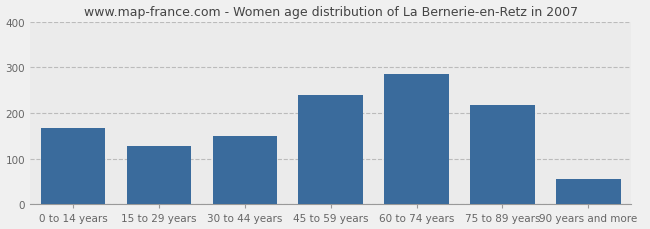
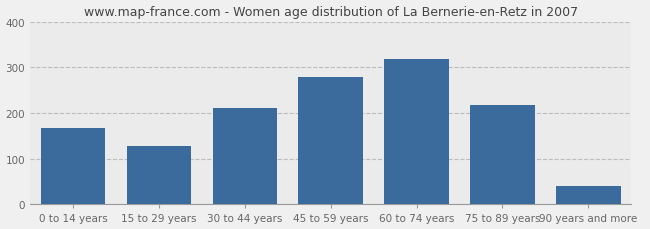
30 to 44 years: 150 -> 211
45 to 59 years: 240 -> 278
60 to 74 years: 285 -> 318
90 years and more: 55 -> 40
